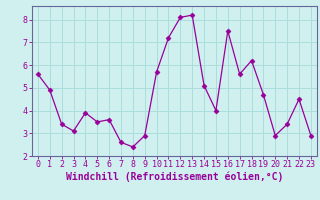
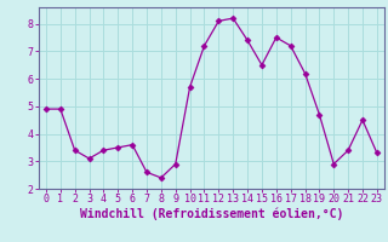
0: 5.6 -> 4.9
4: 3.9 -> 3.4
14: 5.1 -> 7.4
15: 4.0 -> 6.5
17: 5.6 -> 7.2
23: 2.9 -> 3.3
